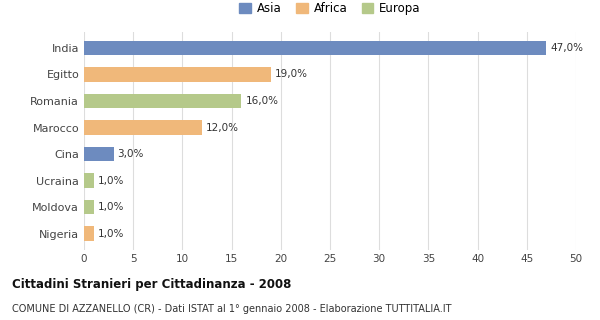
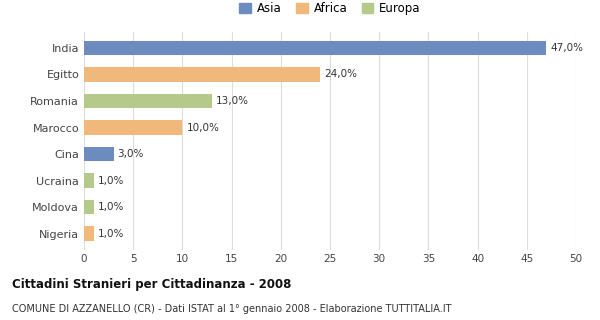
Egitto: 19,0% -> 24,0%
Romania: 16,0% -> 13,0%
Marocco: 12,0% -> 10,0%
